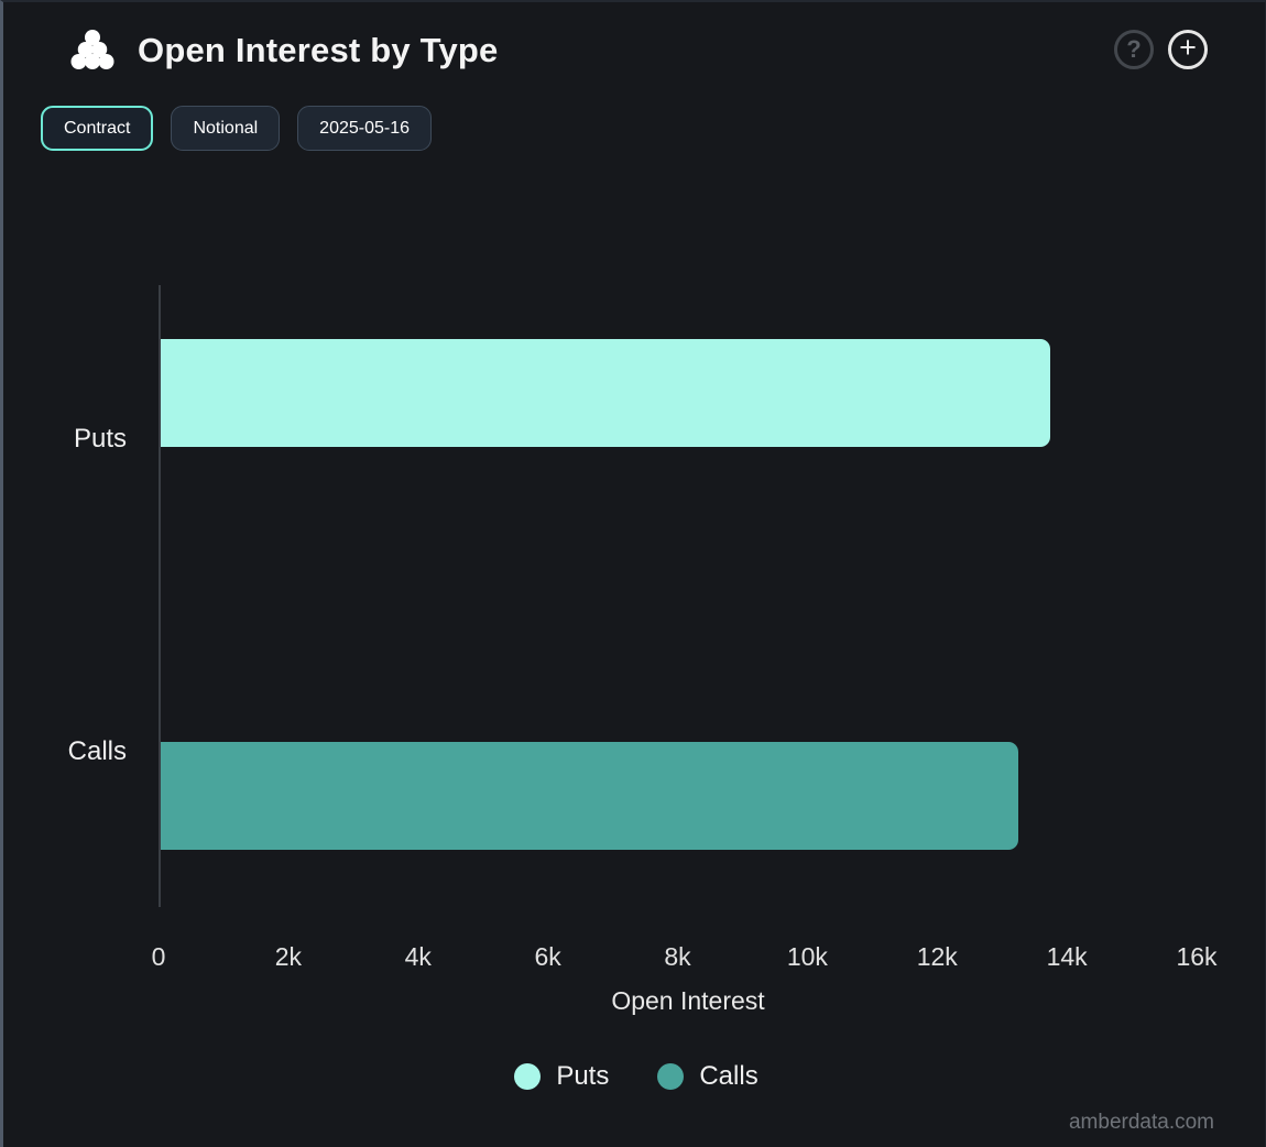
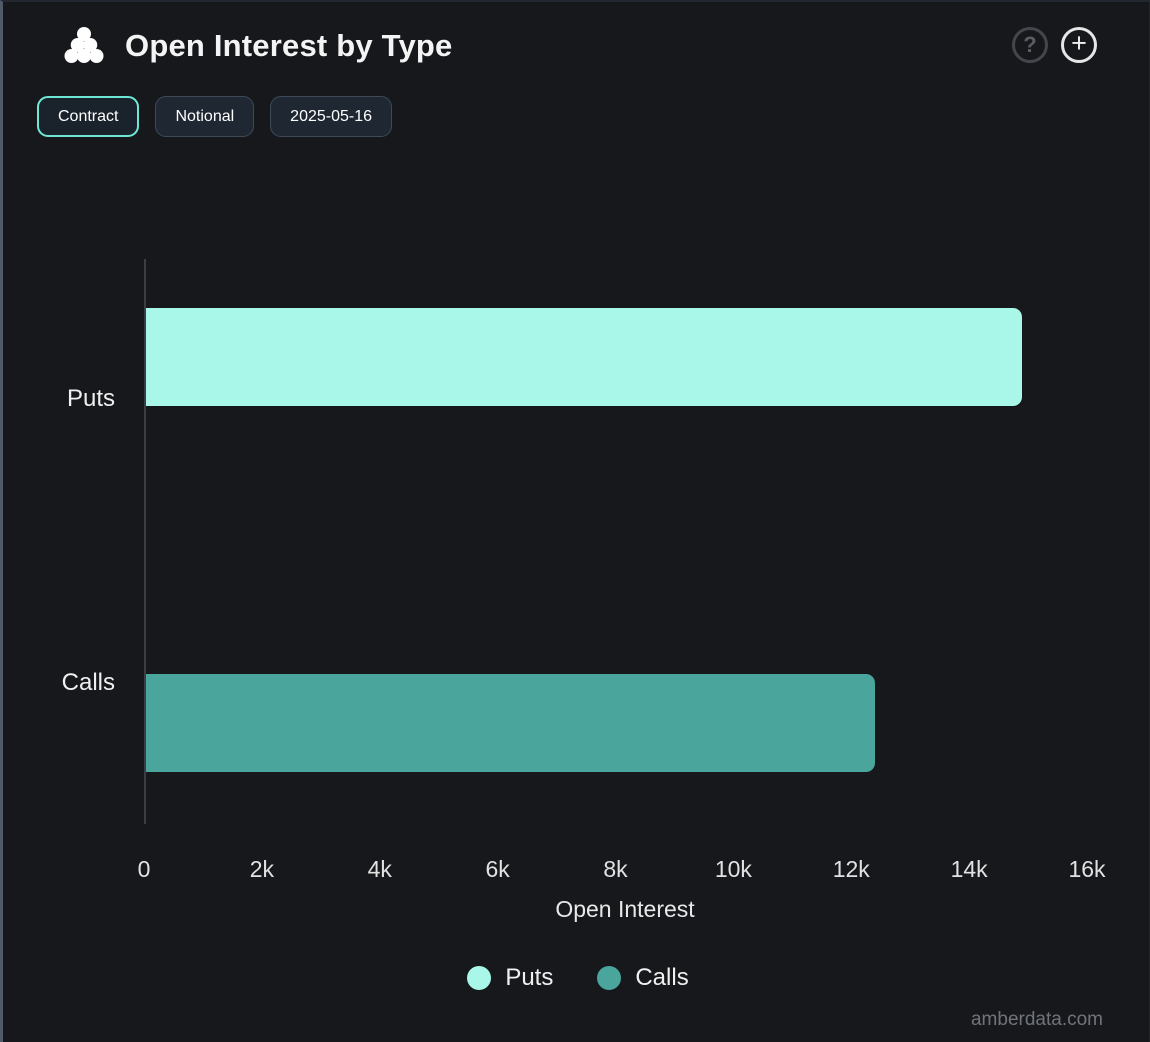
Puts: 13.8k -> 14.9k
Calls: 13.2k -> 12.4k
